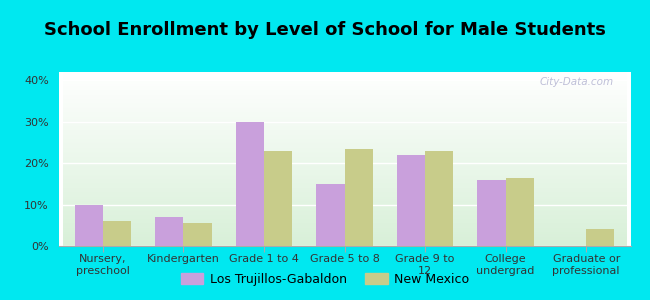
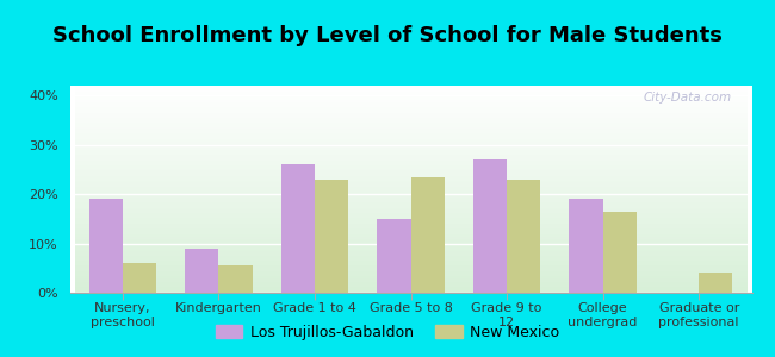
Los Trujillos-Gabaldon/Nursery, preschool: 10% -> 19%
Los Trujillos-Gabaldon/Kindergarten: 7% -> 9%
Los Trujillos-Gabaldon/Grade 1 to 4: 30% -> 26%
Los Trujillos-Gabaldon/Grade 9 to 12: 22% -> 27%
Los Trujillos-Gabaldon/College undergrad: 16% -> 19%
